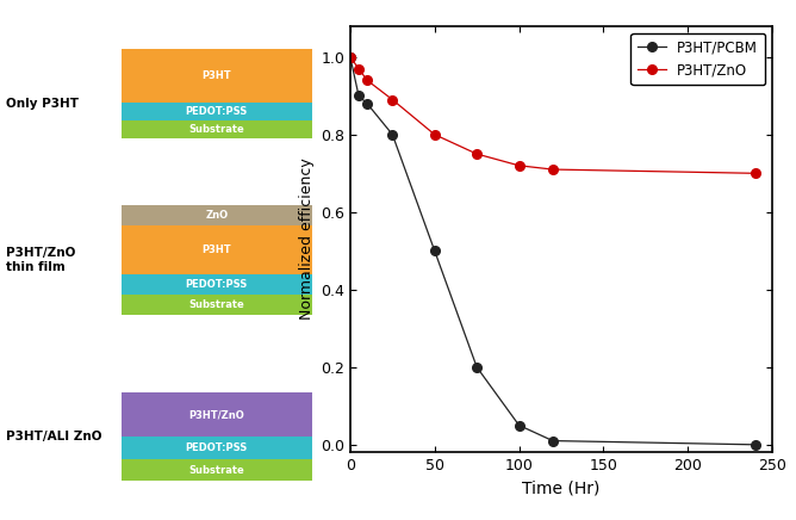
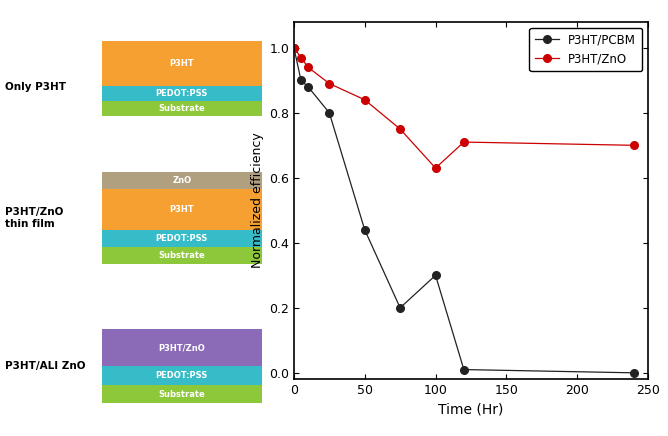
P3HT/PCBM/50: 0.50 -> 0.44
P3HT/ZnO/50: 0.80 -> 0.84
P3HT/PCBM/100: 0.05 -> 0.30
P3HT/ZnO/100: 0.72 -> 0.63
